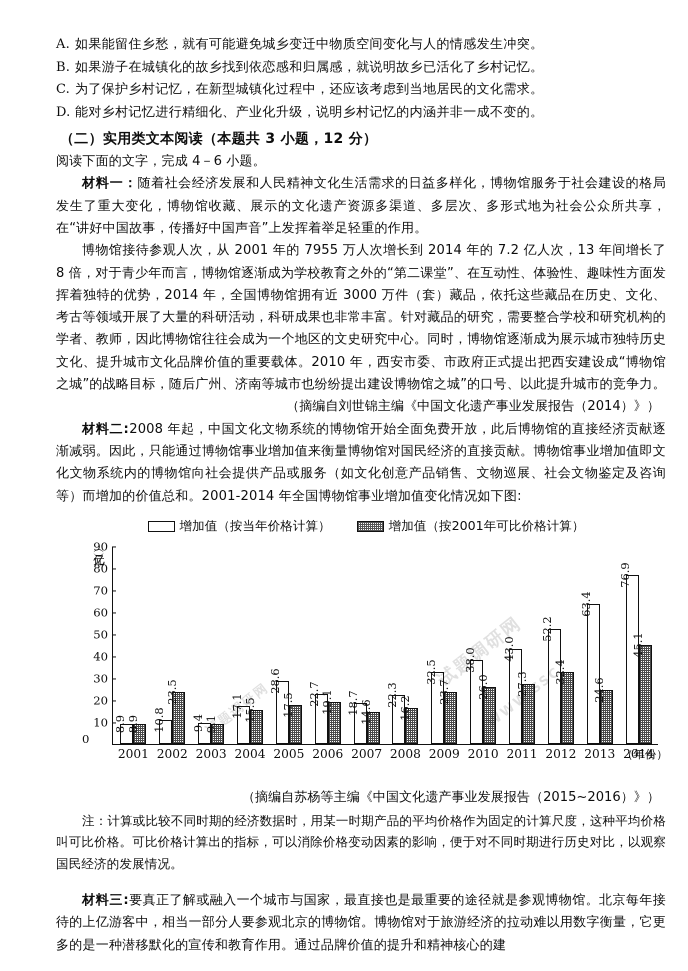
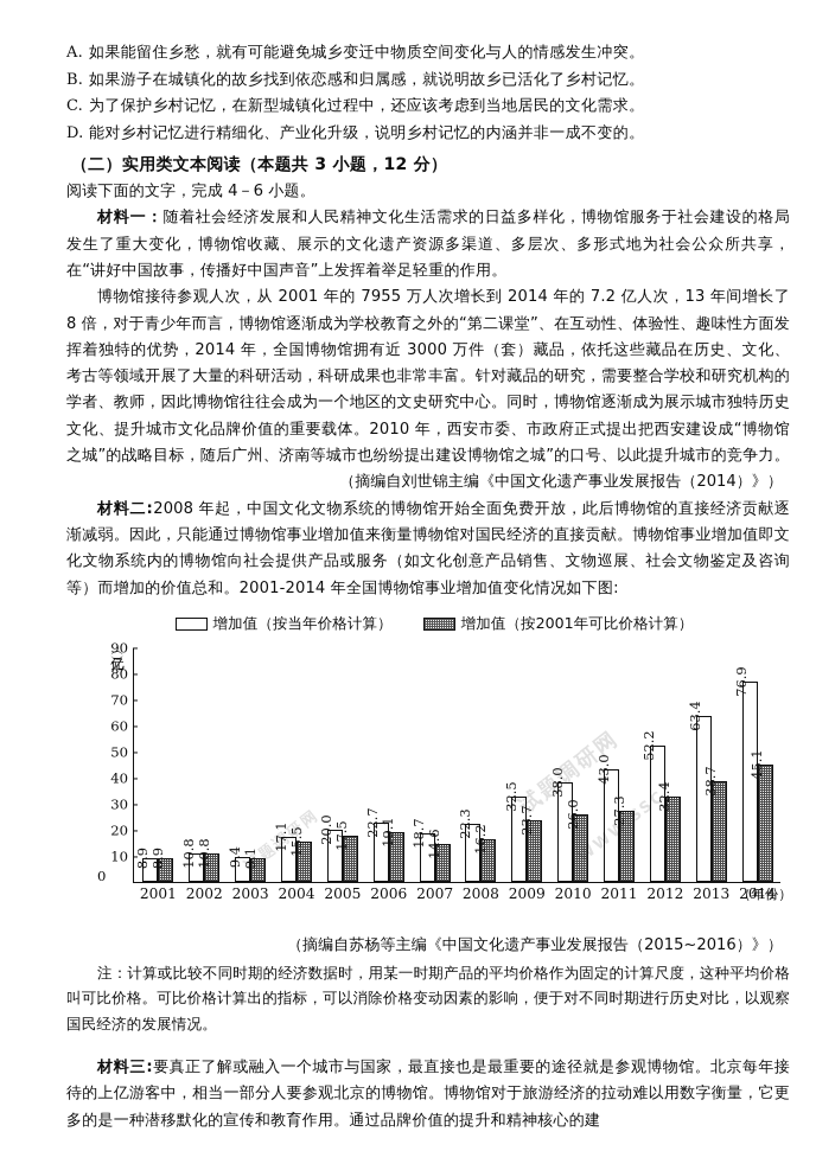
增加值（按2001年可比价格计算）/2002: 23.5 -> 10.8
增加值（按当年价格计算）/2005: 28.6 -> 20.0
增加值（按2001年可比价格计算）/2013: 24.6 -> 38.7
